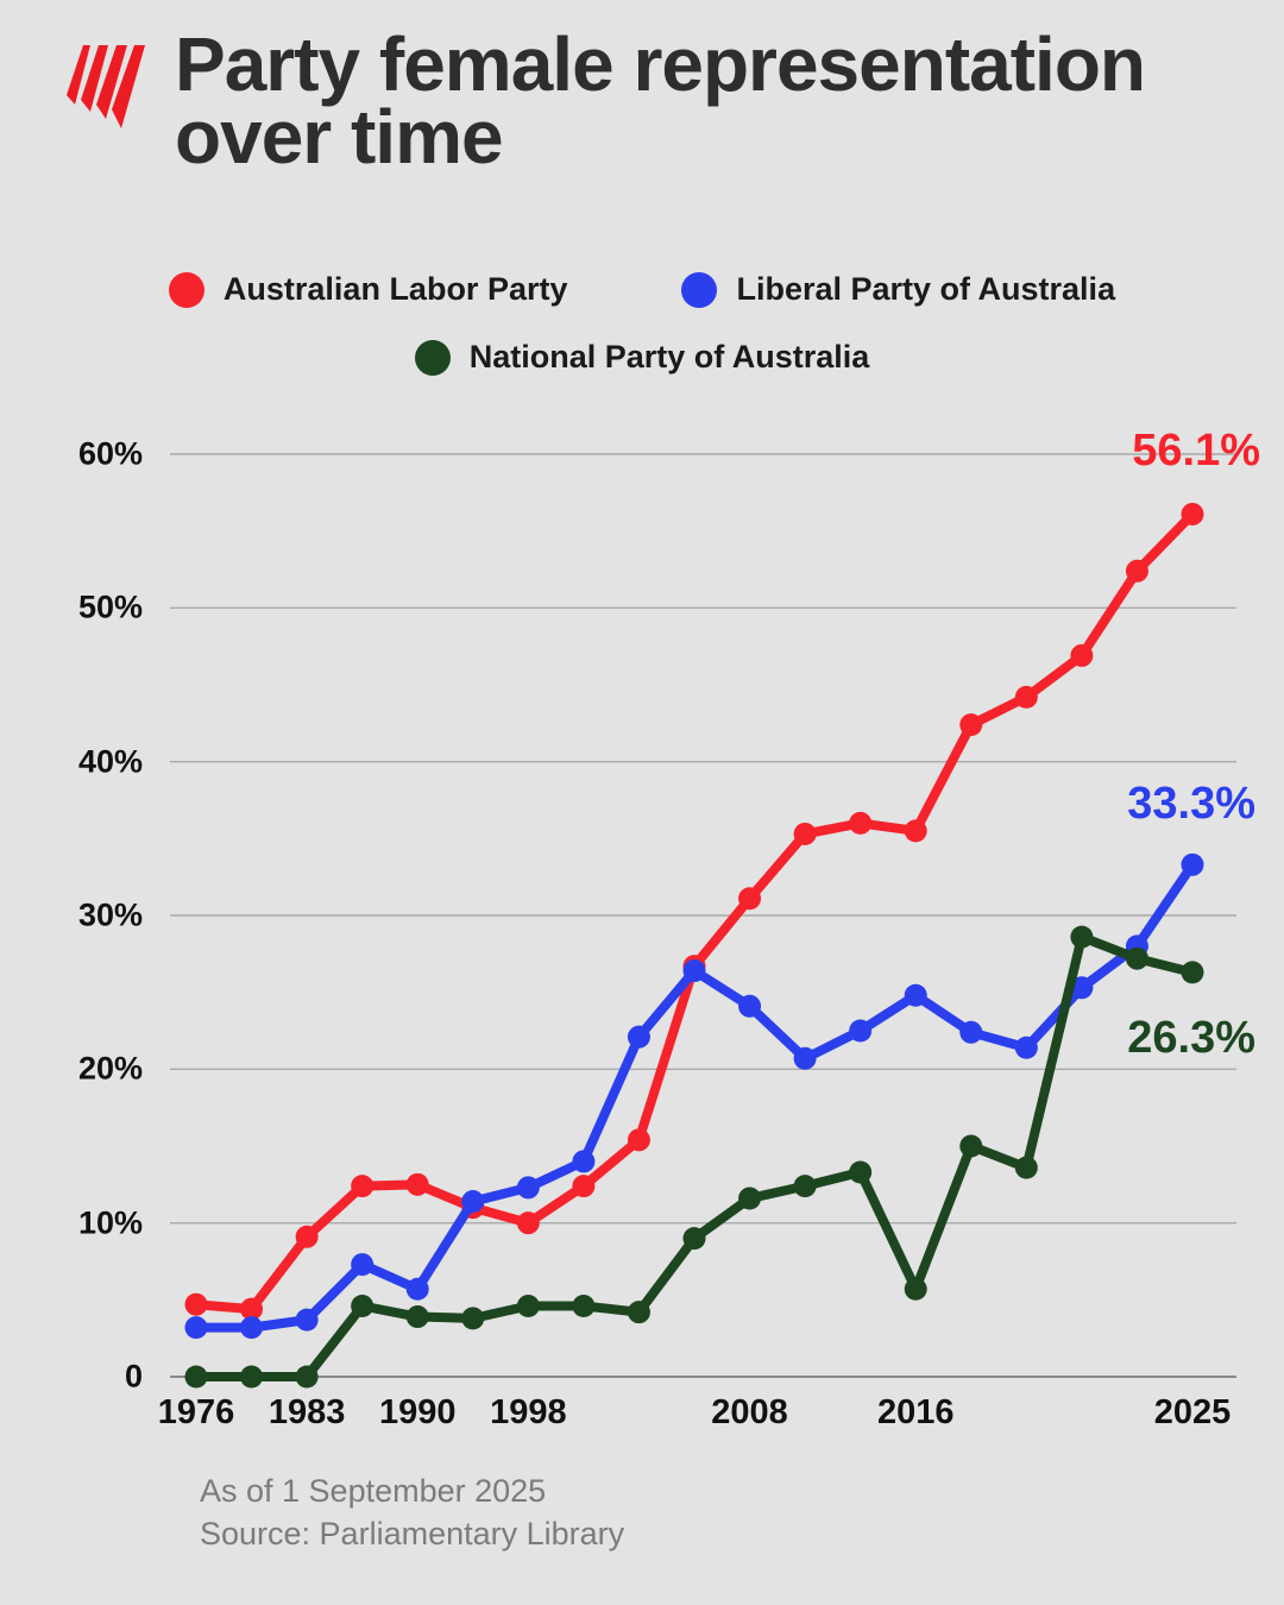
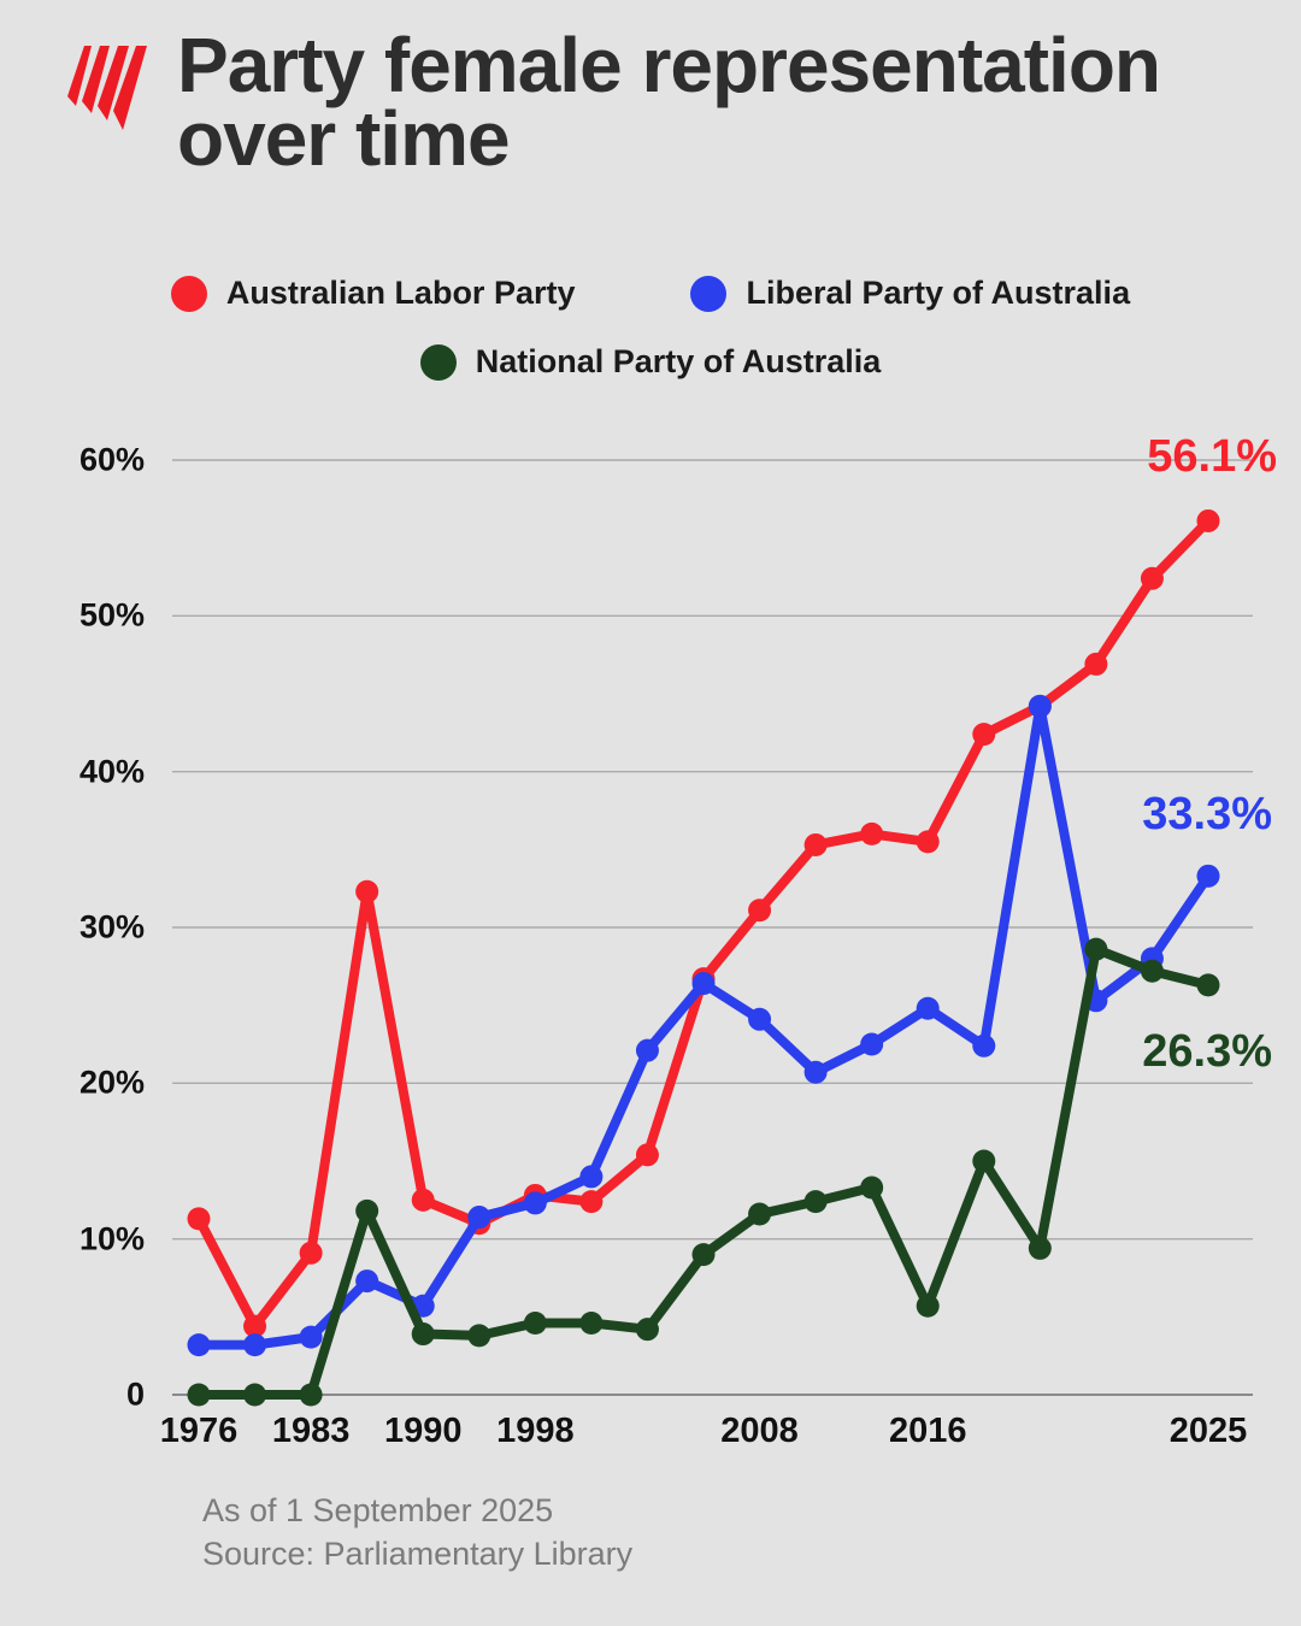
Australian Labor Party/1976: 4.7% -> 11.3%
Australian Labor Party/1983: 12.4% -> 32.3%
National Party of Australia/1983: 4.6% -> 11.8%
Australian Labor Party/1990: 10.0% -> 12.8%
Liberal Party of Australia/2016: 21.4% -> 44.2%
National Party of Australia/2016: 13.6% -> 9.4%
